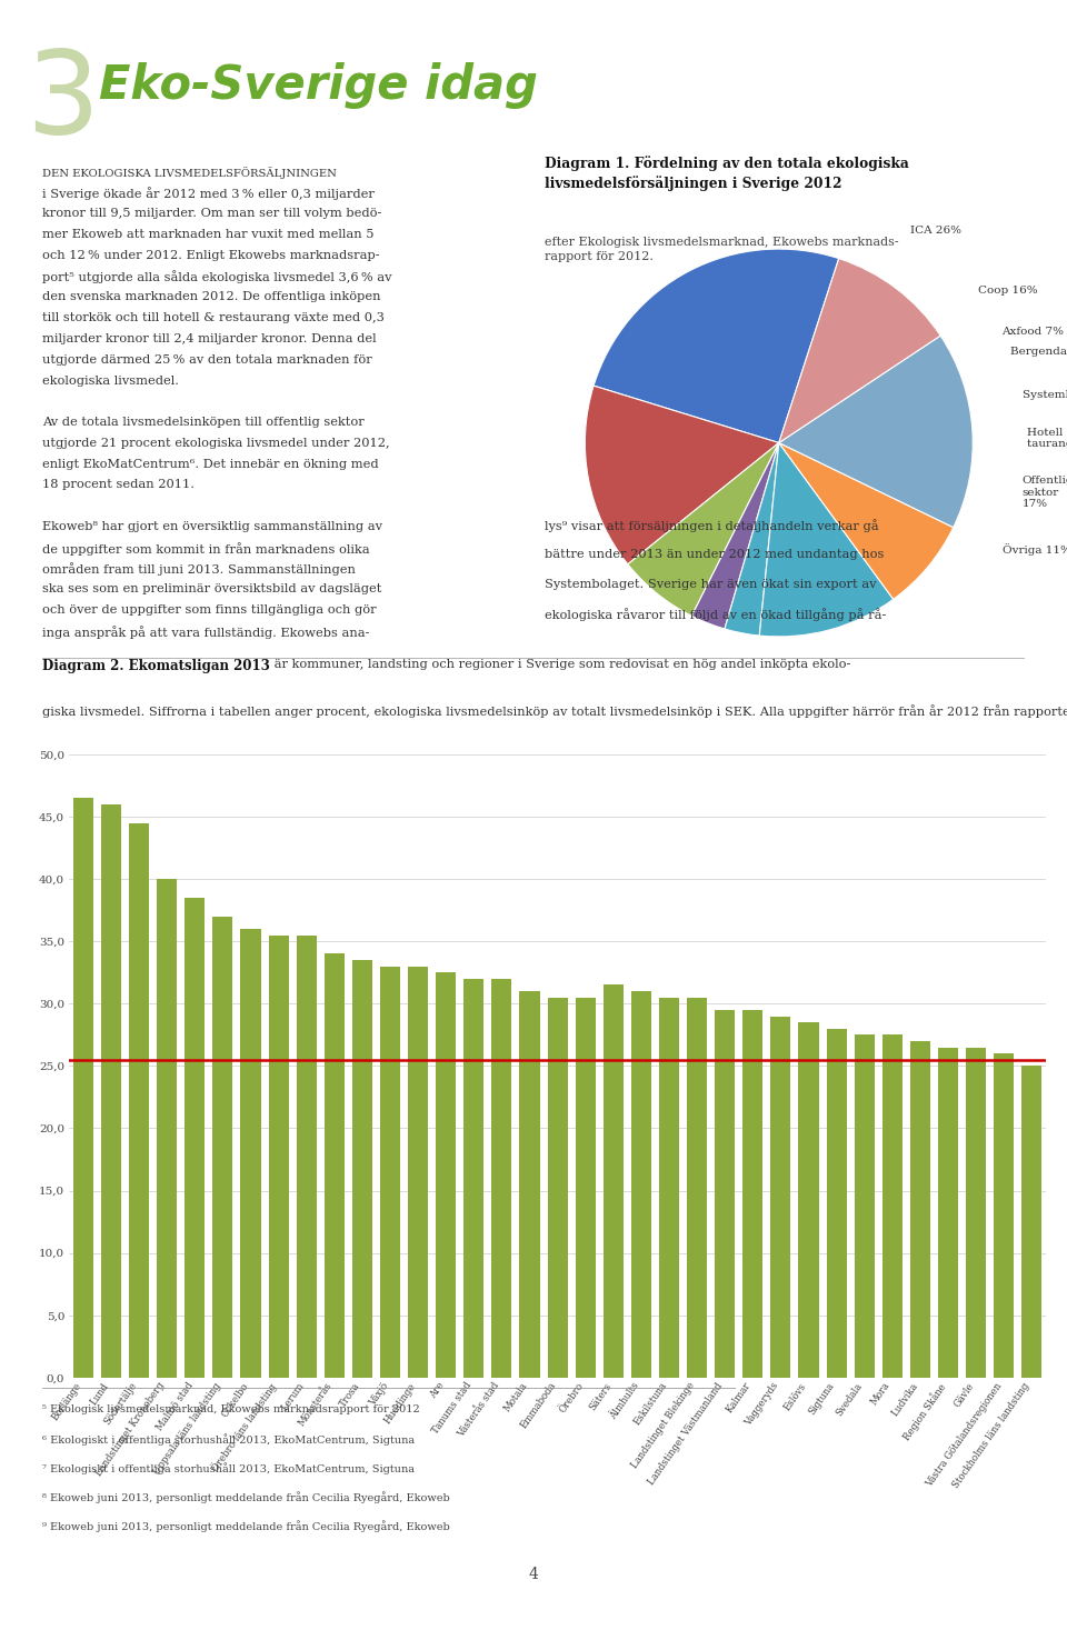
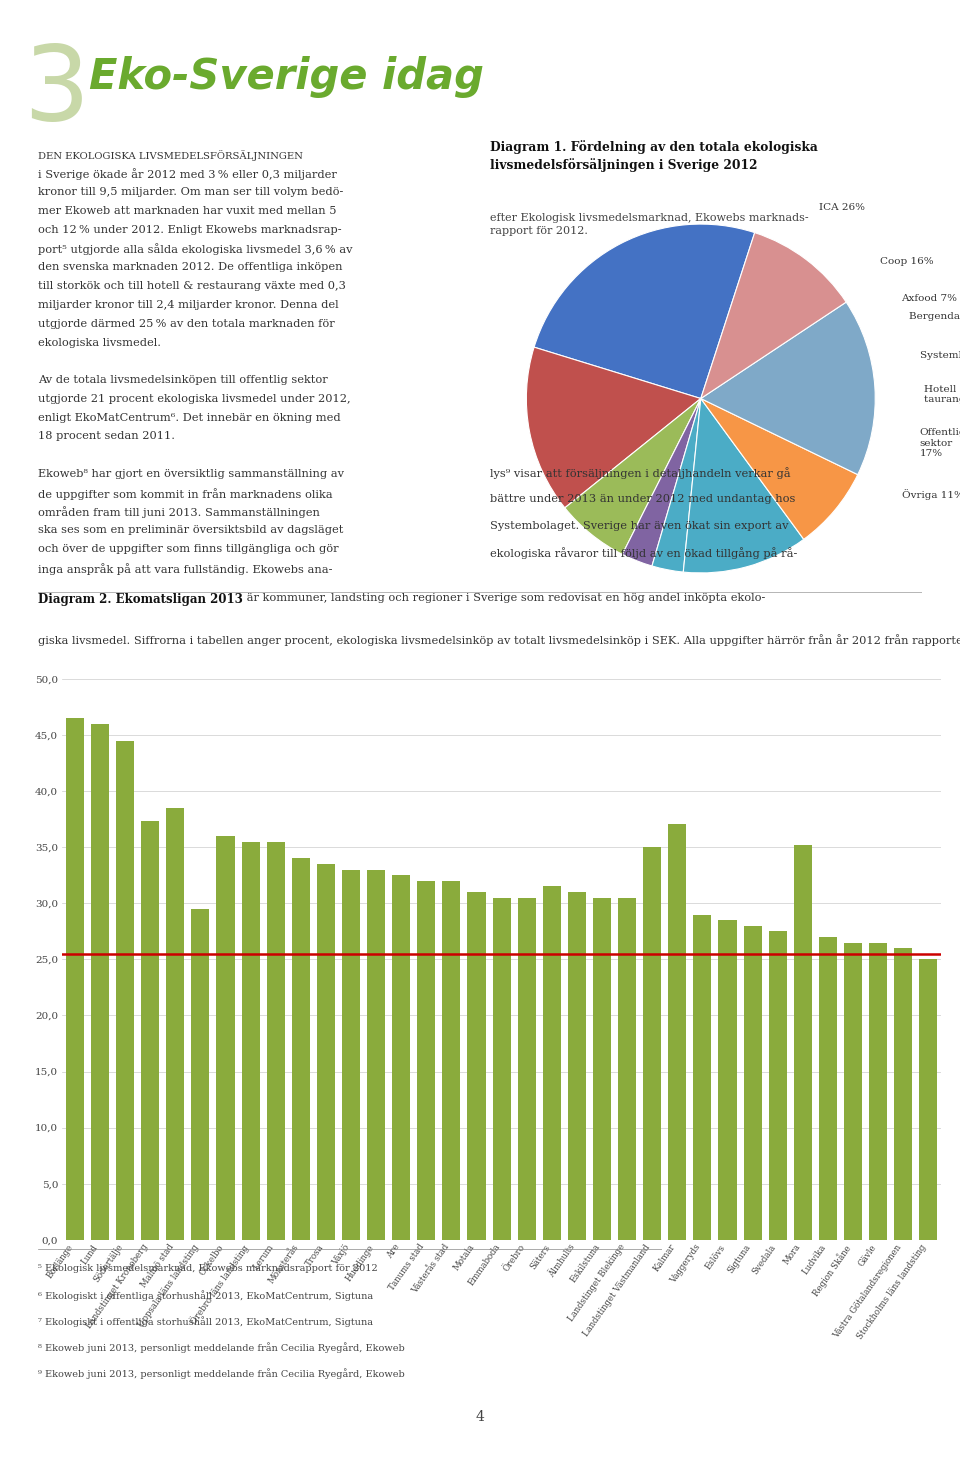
Landstinget Kronoberg: 40,0 -> 37,3
Uppsala läns landsting: 37,0 -> 29,5
Landstinget Västmanland: 29,5 -> 35,0
Kalmar: 29,5 -> 37,1
Mora: 27,5 -> 35,2
